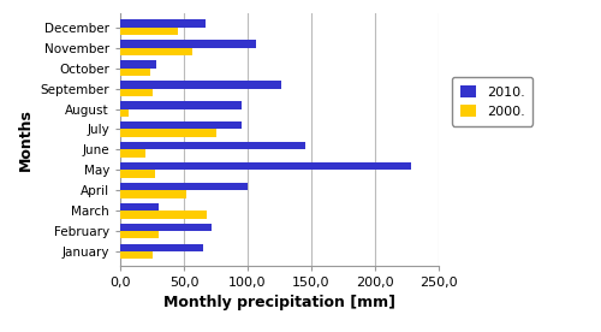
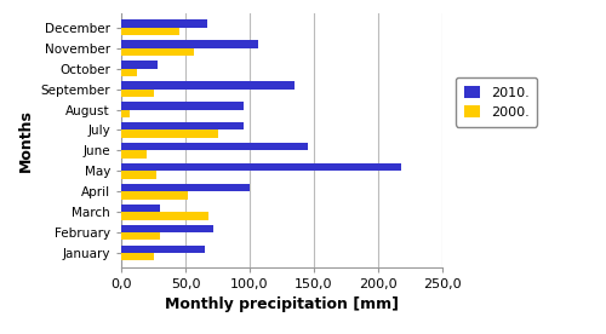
2000./October: 24 -> 12
2010./September: 126 -> 135
2010./May: 228 -> 218
